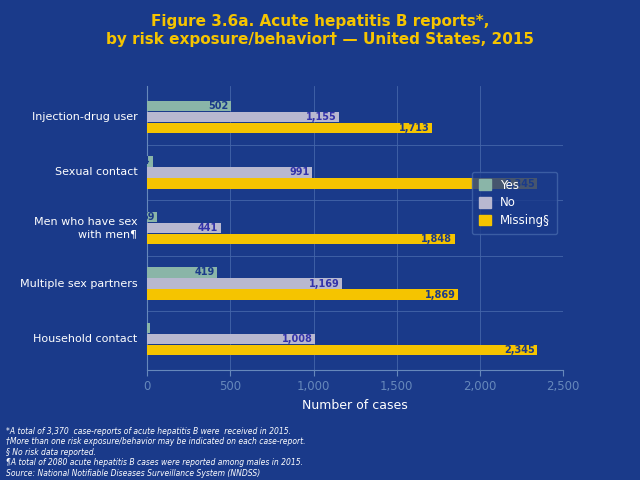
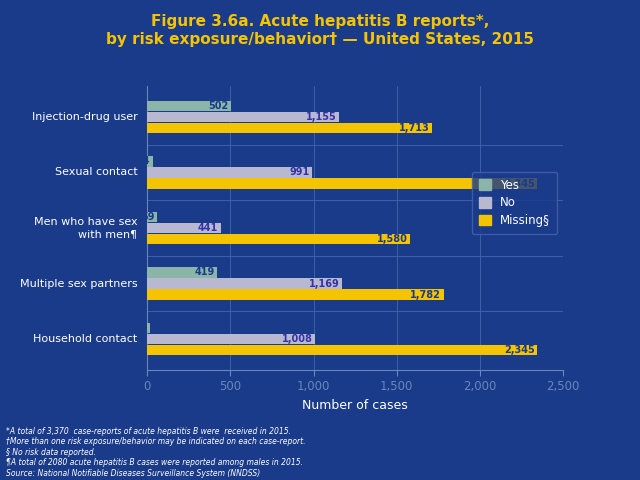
Missing§/Men who have sex with men¶: 1,848 -> 1,580
Missing§/Multiple sex partners: 1,869 -> 1,782
